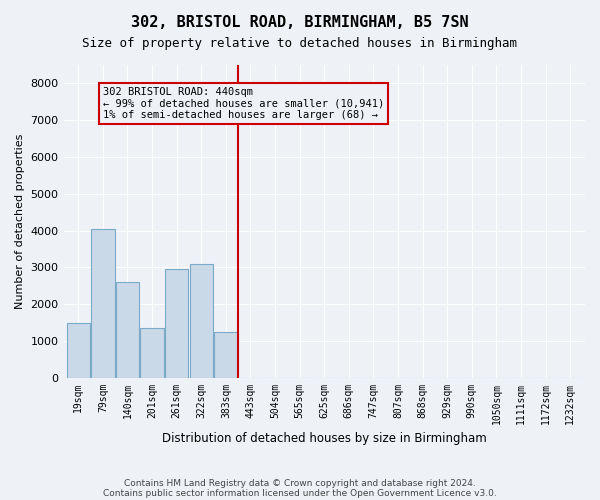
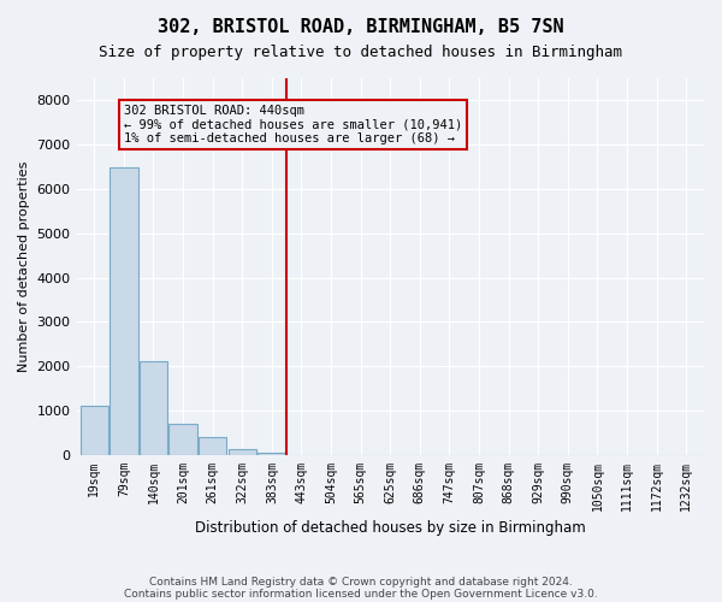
19sqm: 1500 -> 1100
79sqm: 4050 -> 6500
140sqm: 2600 -> 2100
201sqm: 1350 -> 700
261sqm: 2950 -> 400
322sqm: 3100 -> 120
383sqm: 1250 -> 50
